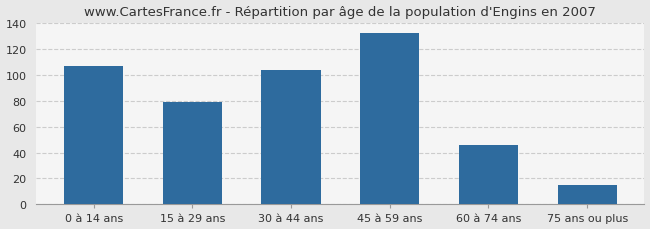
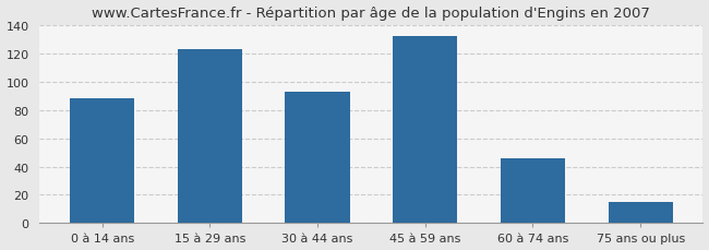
0 à 14 ans: 107 -> 88
15 à 29 ans: 79 -> 123
30 à 44 ans: 104 -> 93
